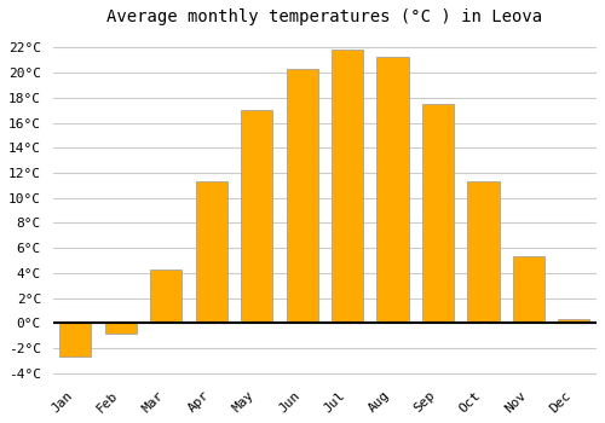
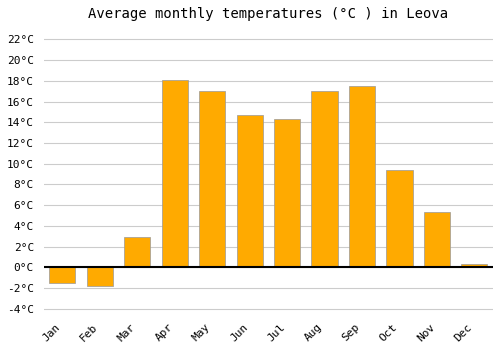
Jan: -2.7°C -> -1.5°C
Feb: -0.8°C -> -1.8°C
Mar: 4.3°C -> 2.9°C
Apr: 11.3°C -> 18.1°C
Jun: 20.3°C -> 14.7°C
Jul: 21.8°C -> 14.3°C
Aug: 21.3°C -> 17.0°C
Oct: 11.3°C -> 9.4°C
